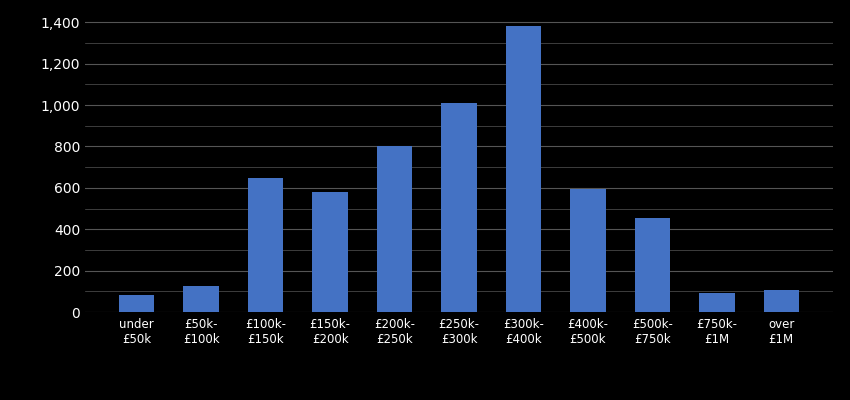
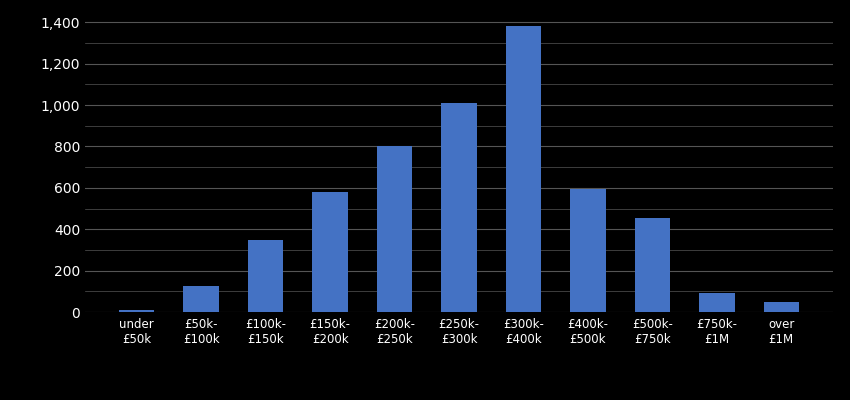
under £50k: 80 -> 10
£100k- £150k: 650 -> 350
over £1M: 105 -> 50
